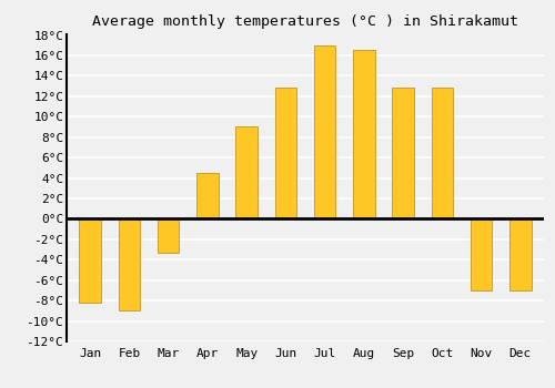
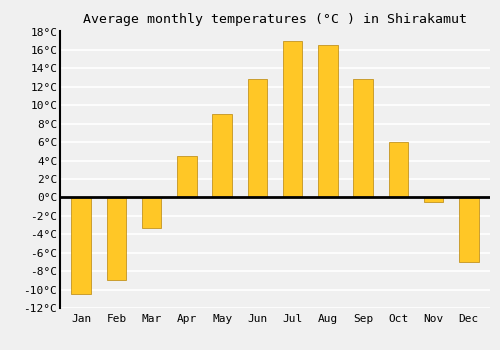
Jan: -8.2°C -> -10.5°C
Oct: 12.8°C -> 6.0°C
Nov: -7.0°C -> -0.5°C
